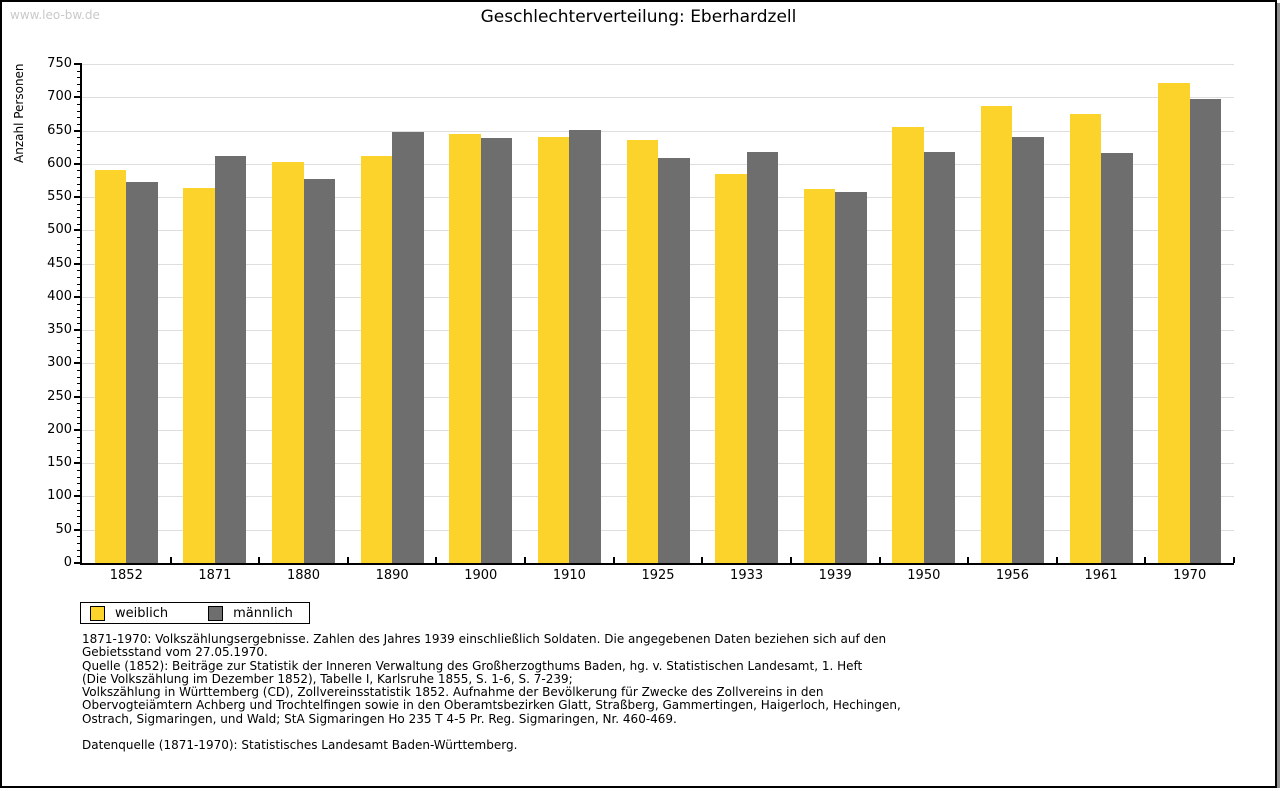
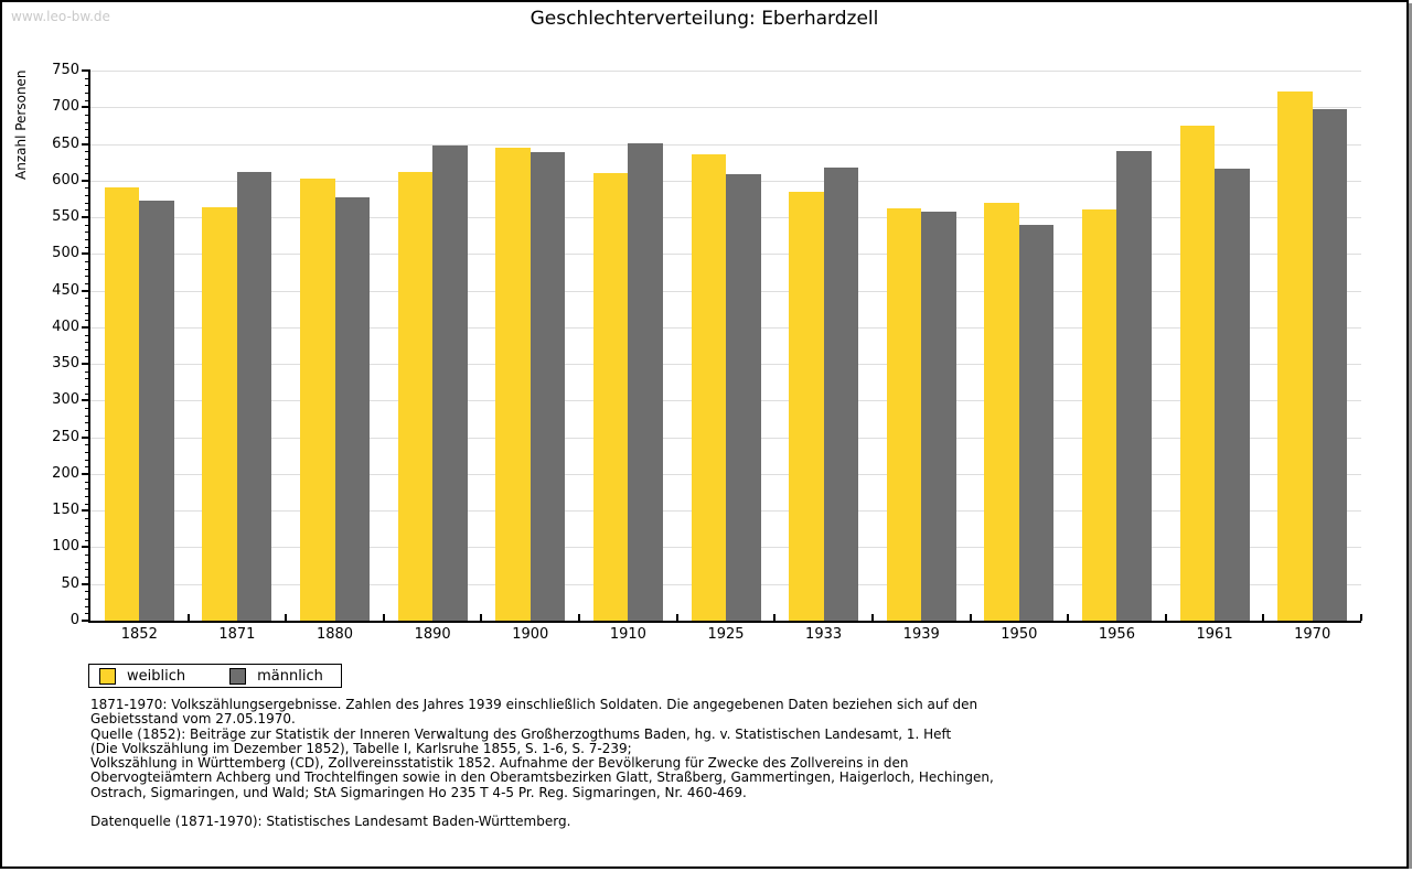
weiblich/1910: 640 -> 610
weiblich/1950: 660 -> 570
männlich/1950: 620 -> 540
weiblich/1956: 690 -> 560
